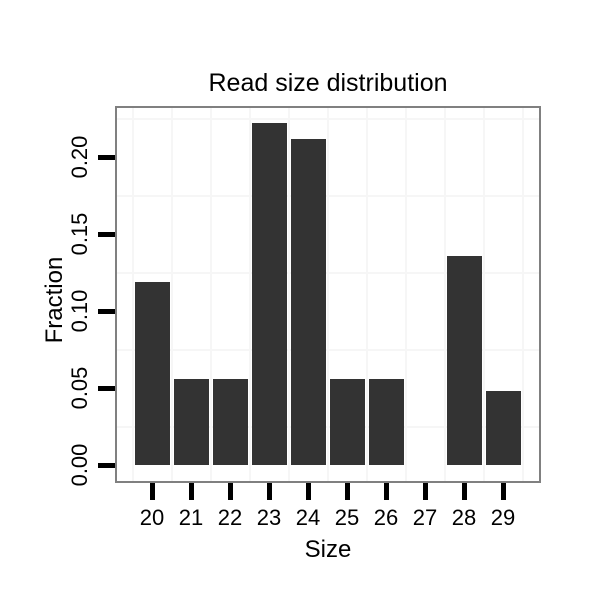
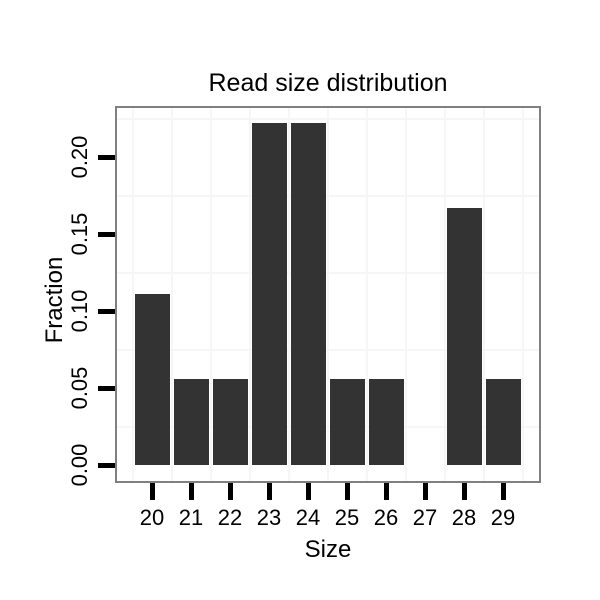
20: 0.119 -> 0.111
24: 0.212 -> 0.222
28: 0.136 -> 0.167
29: 0.048 -> 0.056
